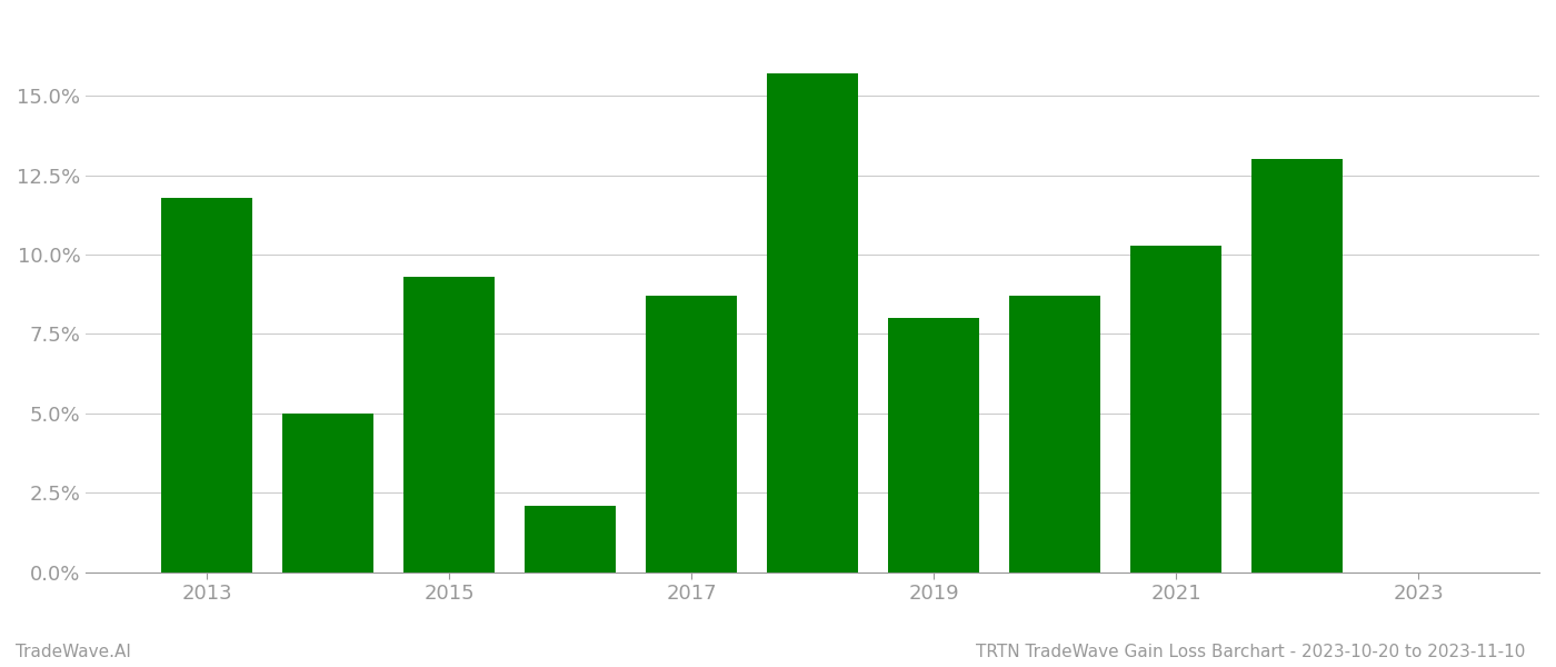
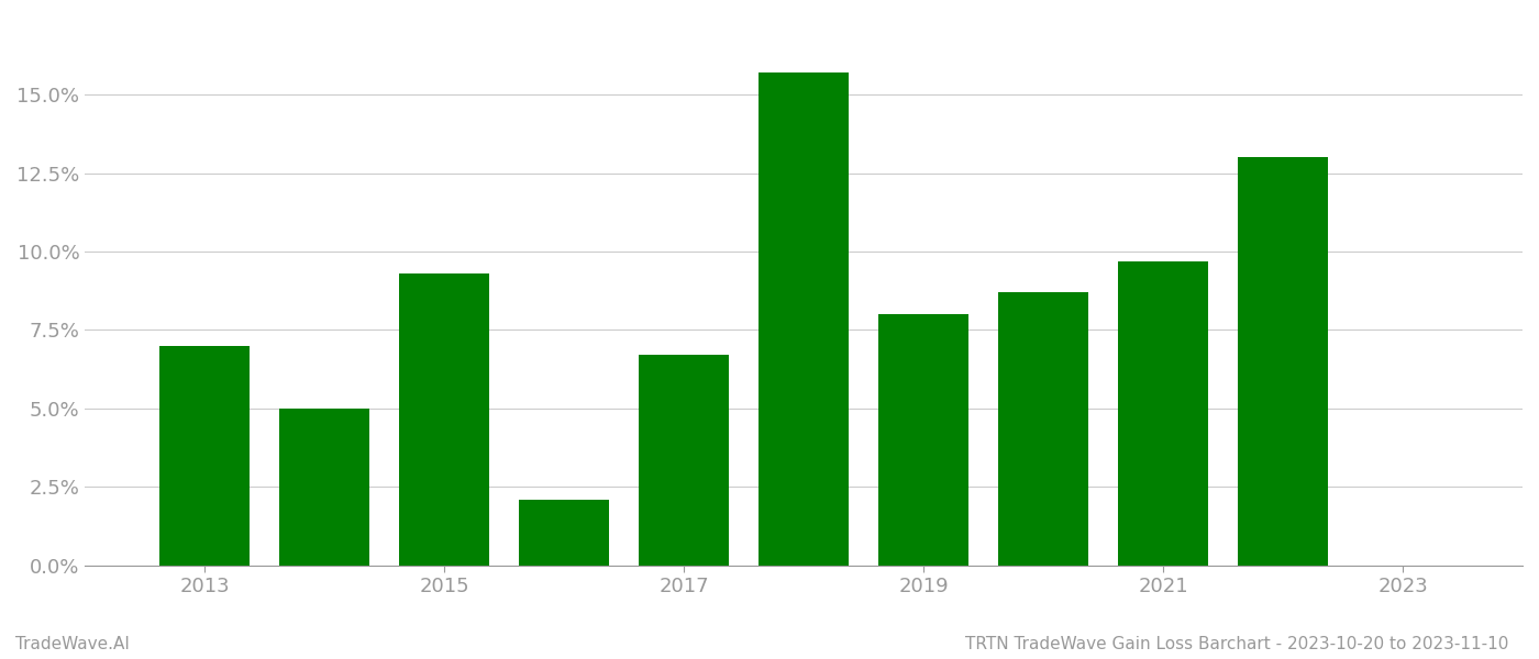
2013: 11.8% -> 7.0%
2017: 8.7% -> 6.7%
2021: 10.3% -> 9.7%
